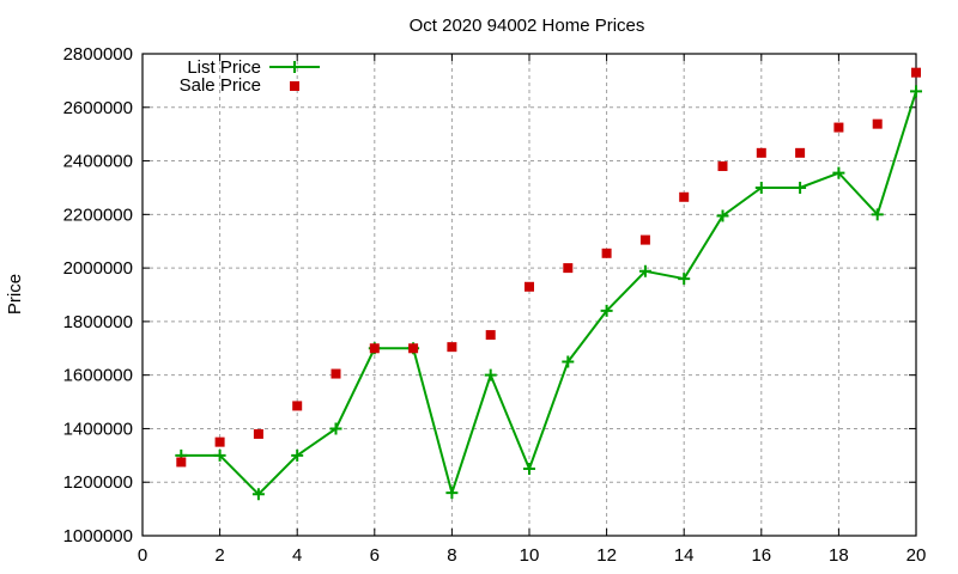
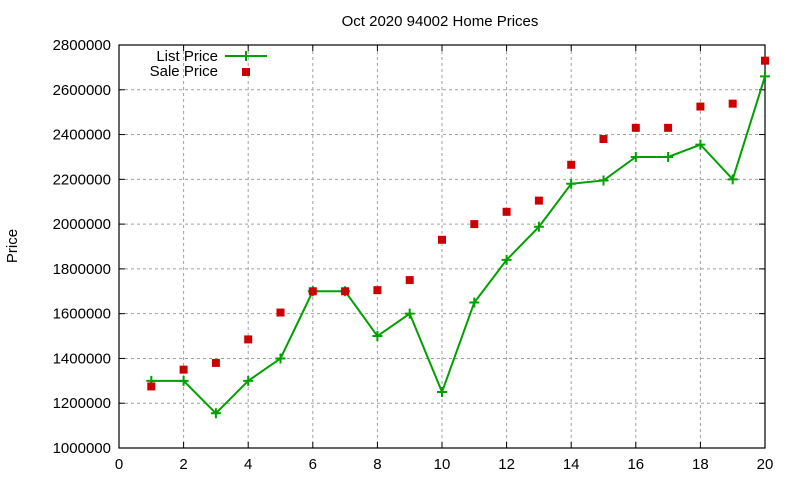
List Price/8: 1160000 -> 1500000
List Price/14: 1960000 -> 2180000
